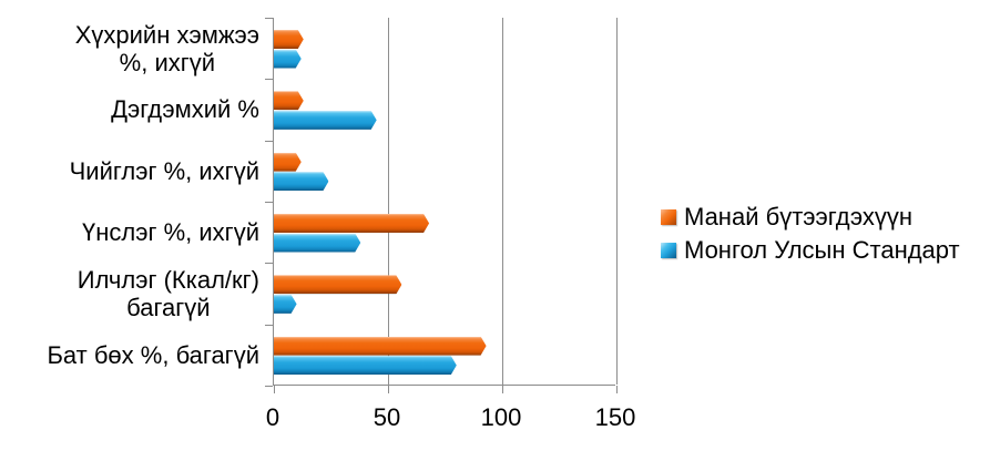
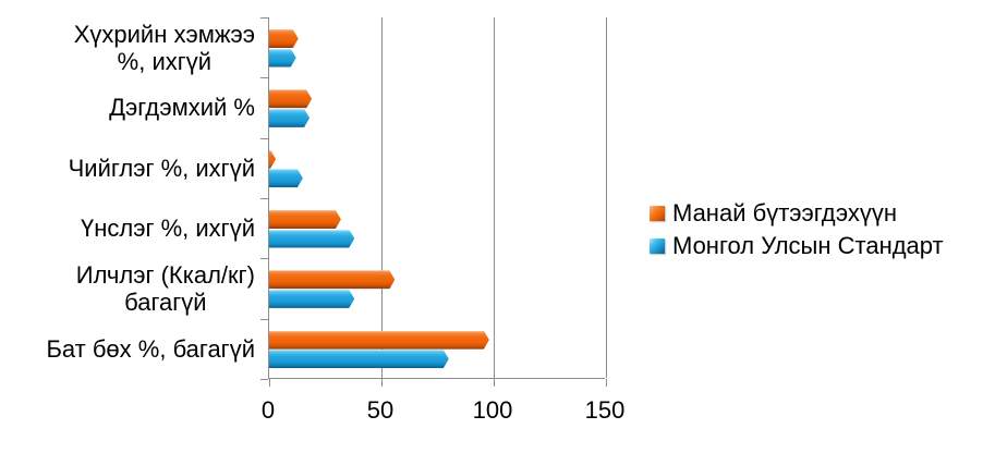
Манай бүтээгдэхүүн/Дэгдэмхий %: 13 -> 19
Монгол Улсын Стандарт/Дэгдэмхий %: 45 -> 18
Манай бүтээгдэхүүн/Чийглэг %, ихгүй: 12 -> 3
Монгол Улсын Стандарт/Чийглэг %, ихгүй: 24 -> 15
Манай бүтээгдэхүүн/Үнслэг %, ихгүй: 68 -> 32
Монгол Улсын Стандарт/Илчлэг (Ккал/кг) багагүй: 10 -> 38
Манай бүтээгдэхүүн/Бат бөх %, багагүй: 93 -> 98
